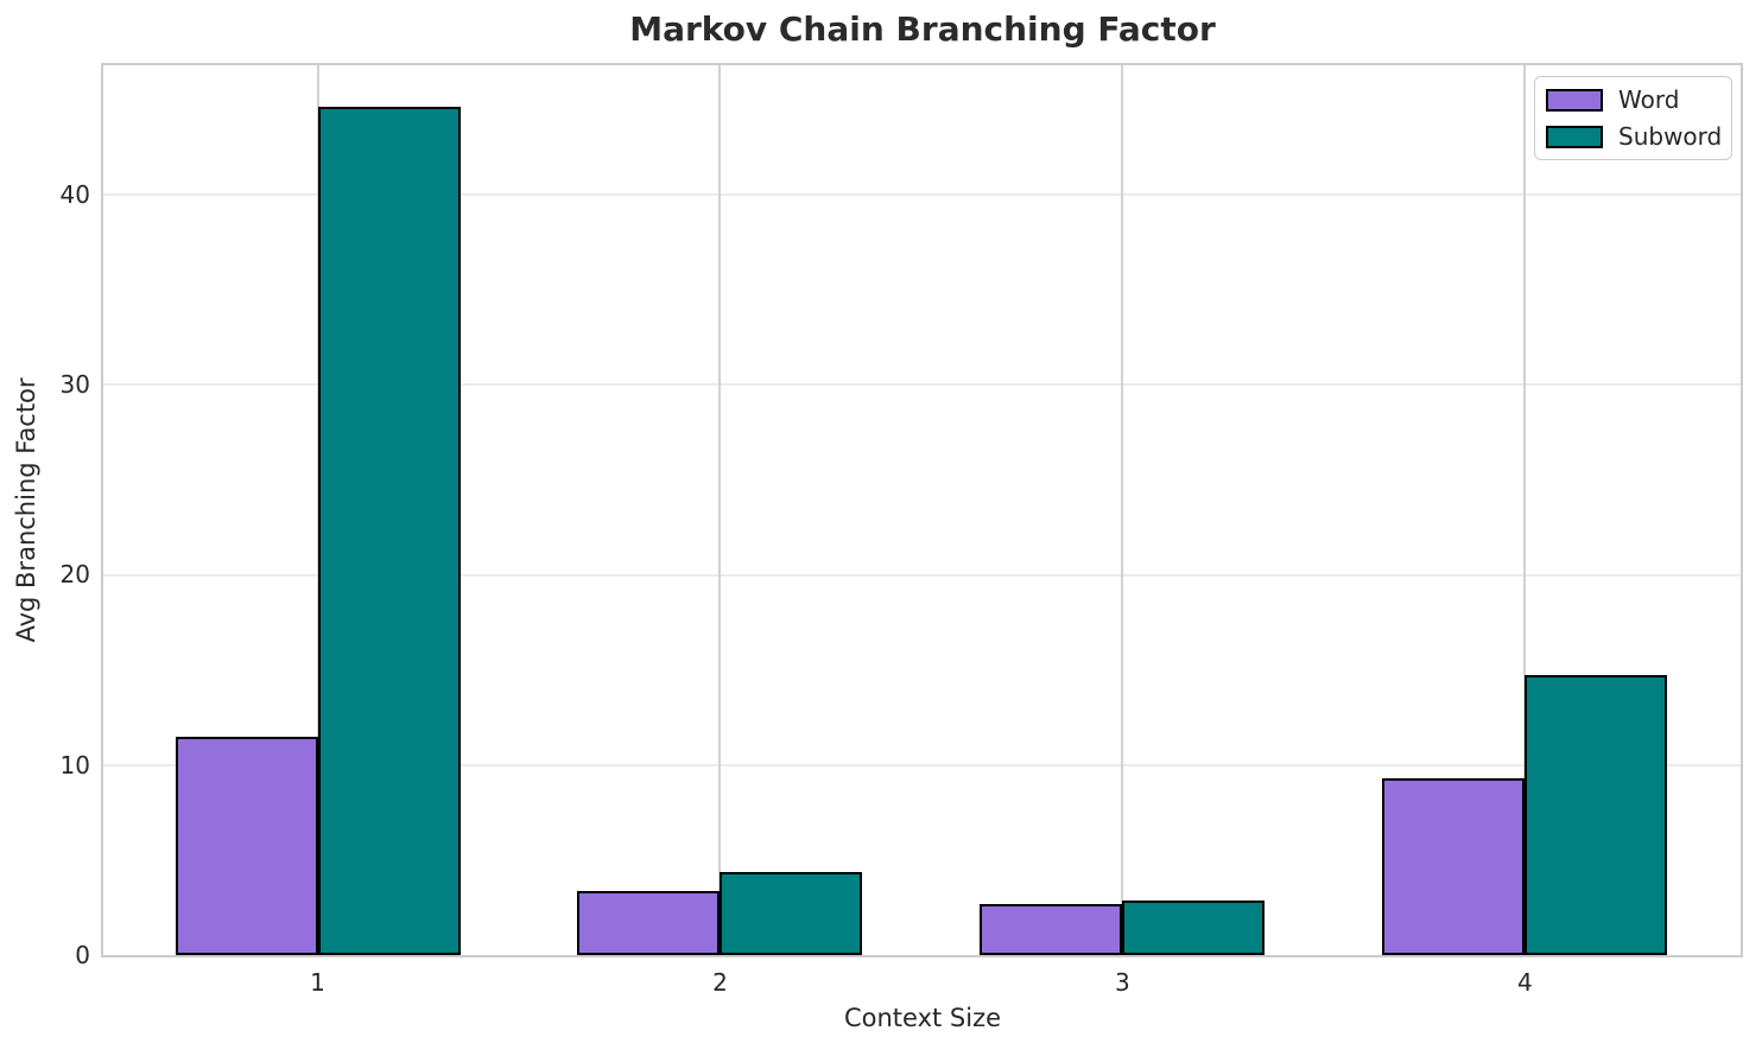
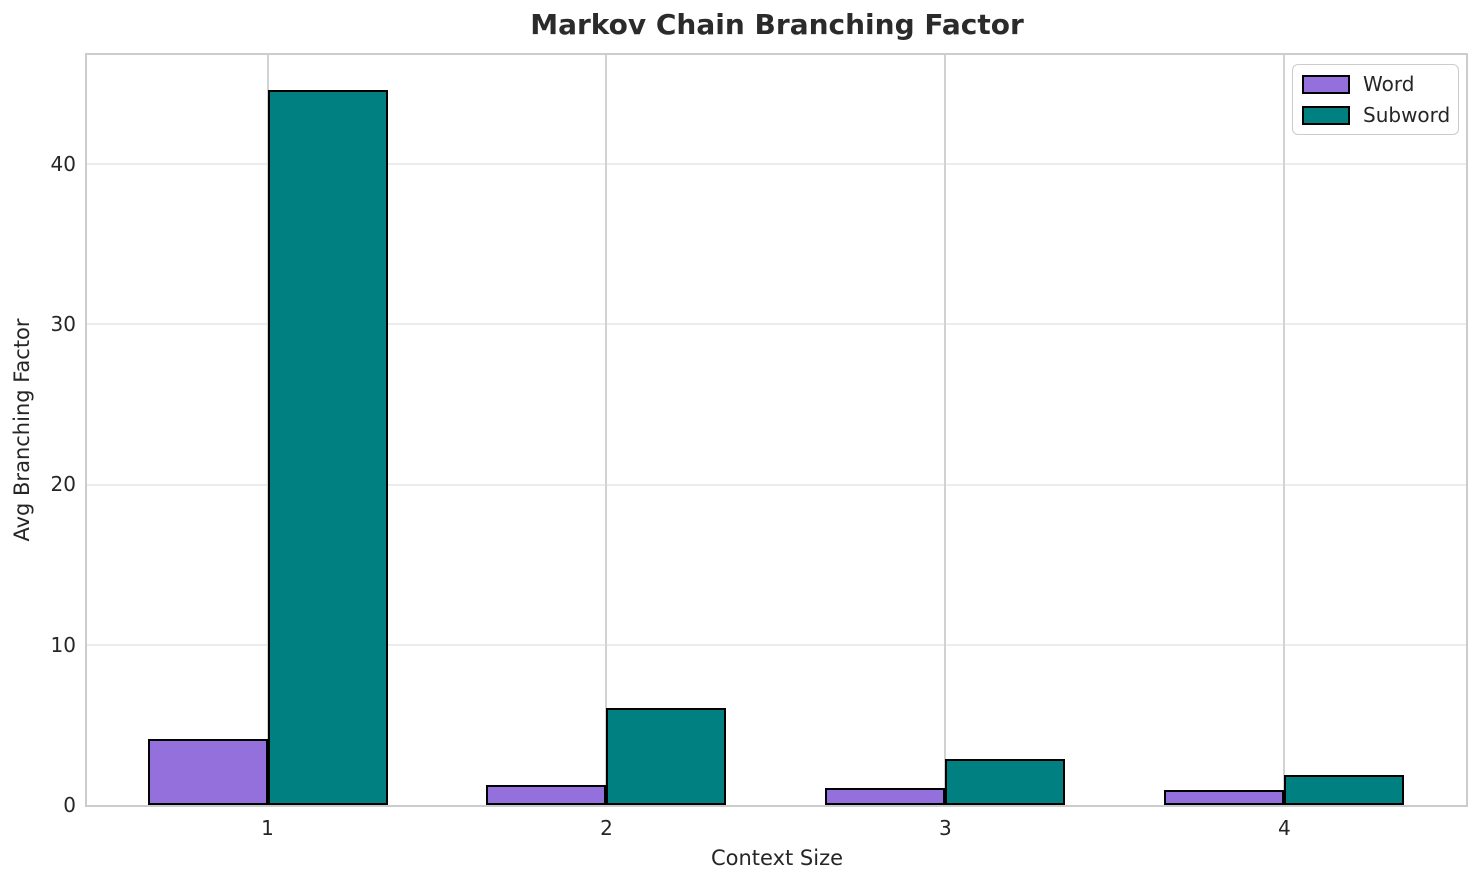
Word/1: 11.5 -> 4.1
Word/2: 3.4 -> 1.2
Subword/2: 4.4 -> 6.0
Word/3: 2.7 -> 1.1
Word/4: 9.3 -> 0.9
Subword/4: 14.7 -> 1.9
